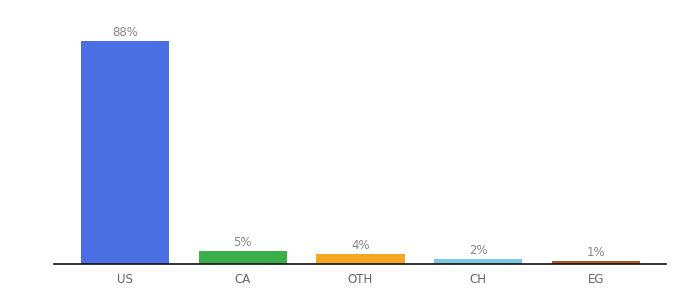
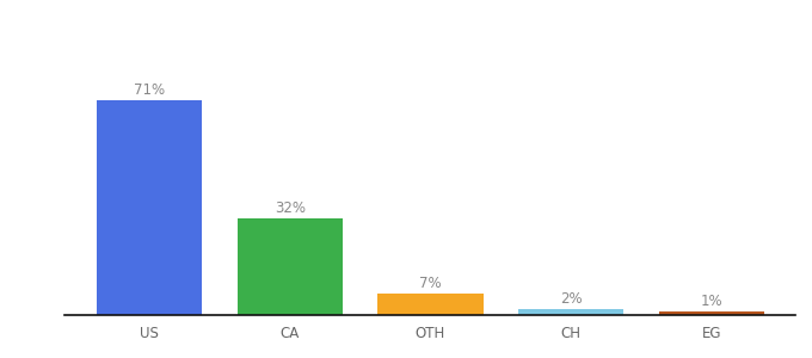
US: 88% -> 71%
CA: 5% -> 32%
OTH: 4% -> 7%
